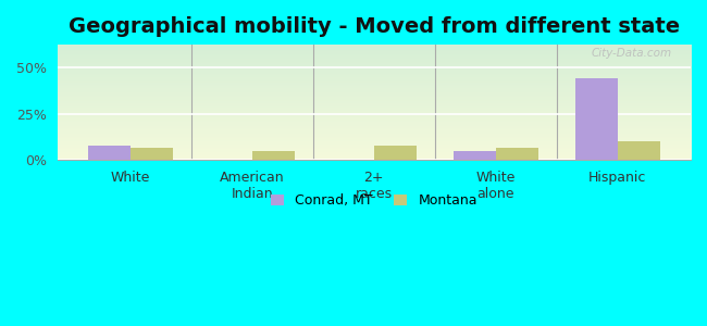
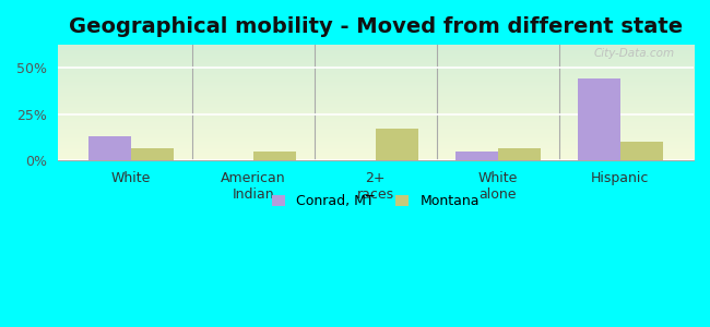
Conrad, MT/White: 8% -> 13%
Montana/2+ races: 8% -> 17%
